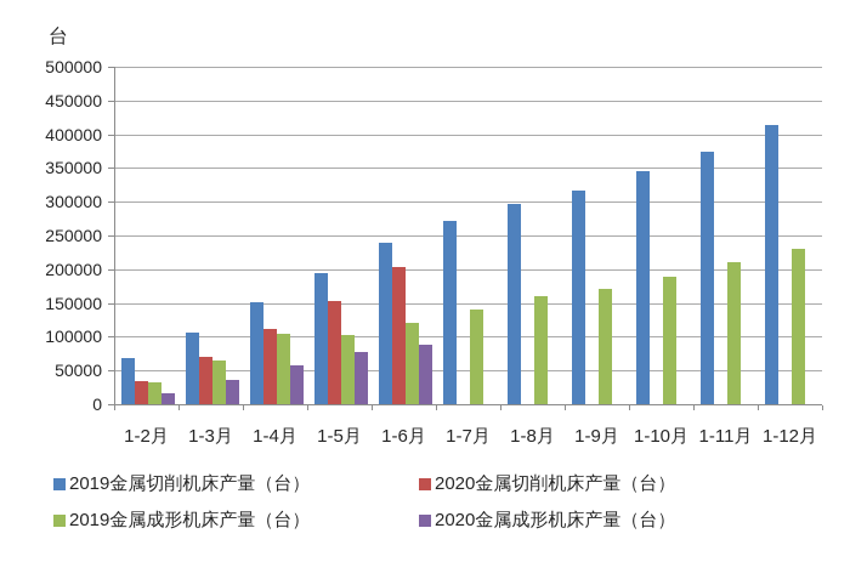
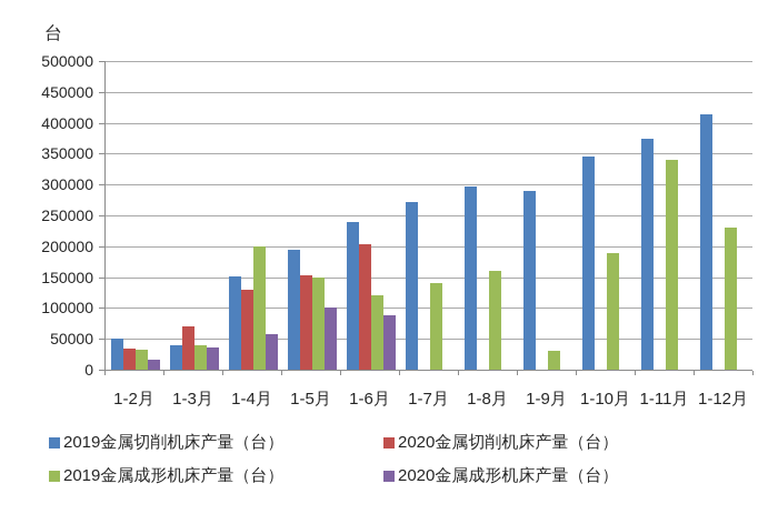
2019金属切削机床产量（台）/1-2月: 70000 -> 50000
2019金属切削机床产量（台）/1-3月: 110000 -> 40000
2019金属成形机床产量（台）/1-3月: 60000 -> 40000
2020金属切削机床产量（台）/1-4月: 110000 -> 130000
2019金属成形机床产量（台）/1-4月: 100000 -> 200000
2019金属成形机床产量（台）/1-5月: 100000 -> 150000
2020金属成形机床产量（台）/1-5月: 80000 -> 100000
2019金属切削机床产量（台）/1-9月: 320000 -> 290000
2019金属成形机床产量（台）/1-9月: 170000 -> 30000
2019金属成形机床产量（台）/1-11月: 210000 -> 340000
